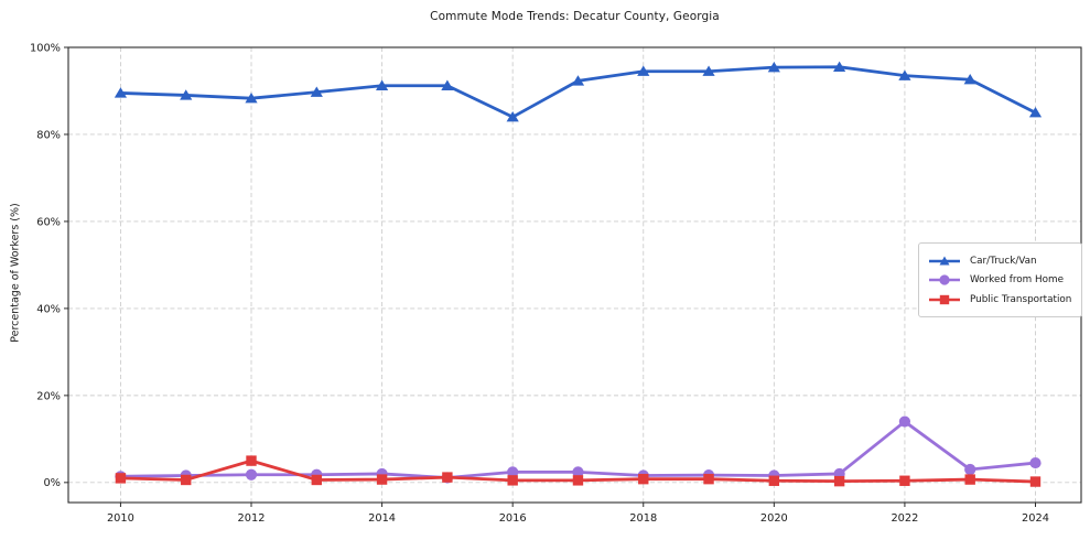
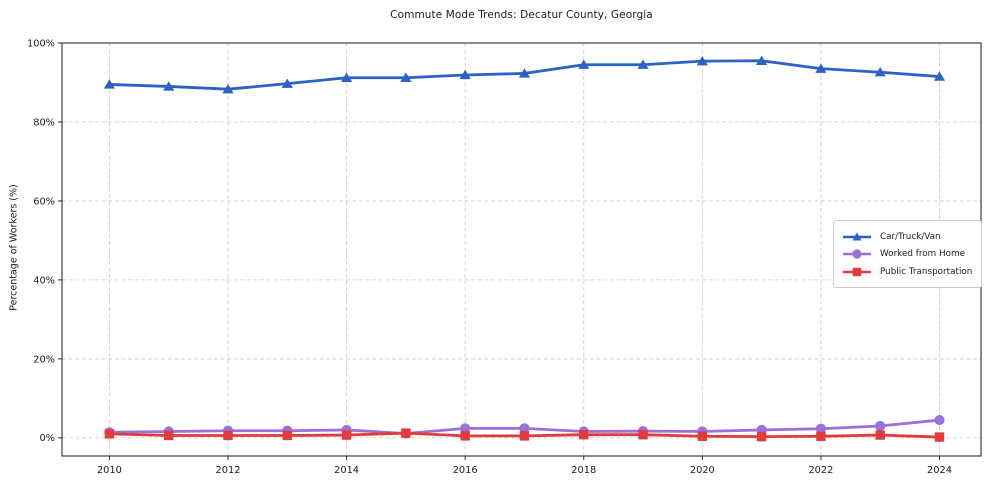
Public Transportation/2012: 5% -> 1%
Car/Truck/Van/2016: 84% -> 92%
Worked from Home/2022: 14% -> 2%
Car/Truck/Van/2024: 85% -> 92%
